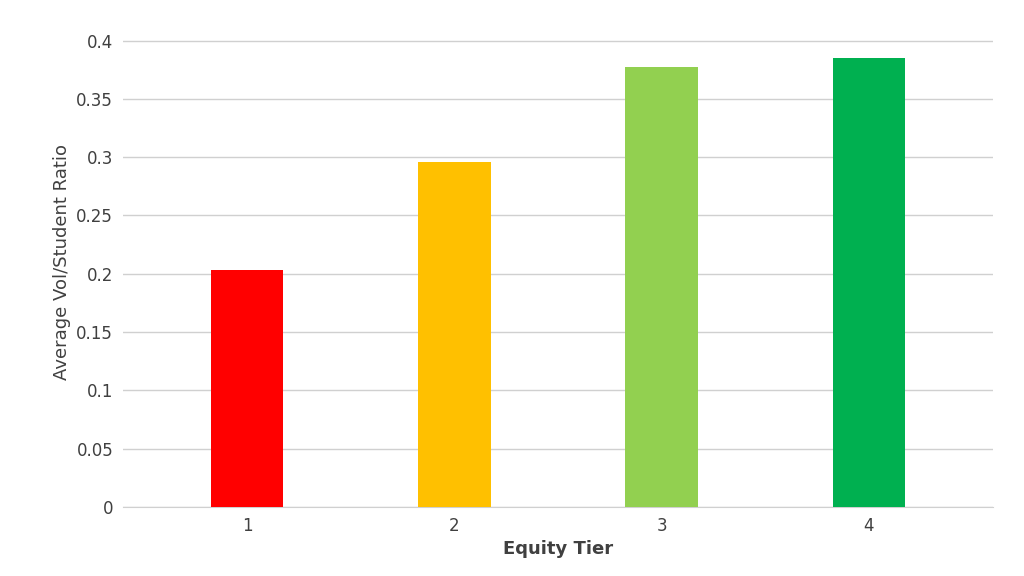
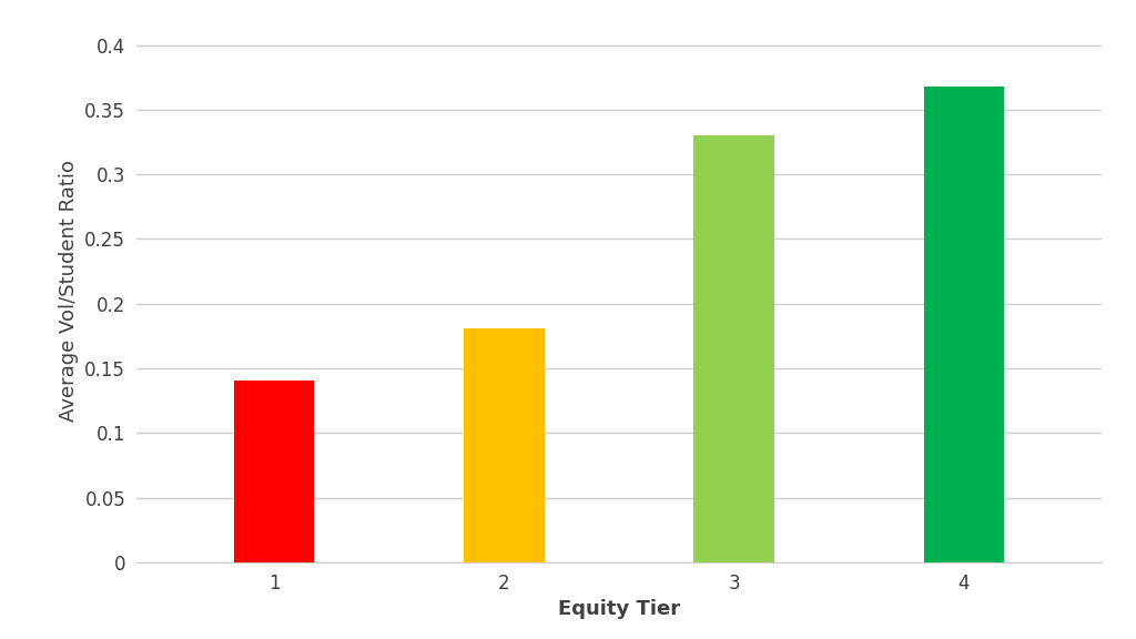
1: 0.203 -> 0.141
2: 0.296 -> 0.181
3: 0.377 -> 0.330
4: 0.385 -> 0.368
